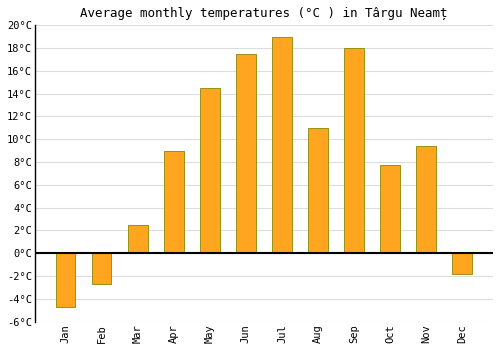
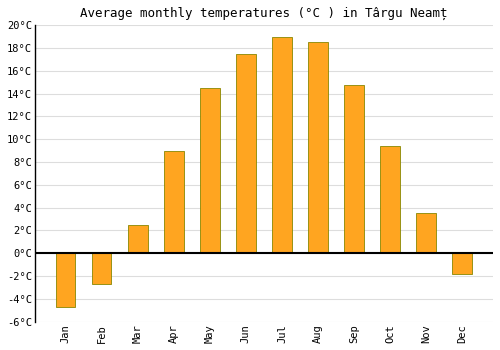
Aug: 11.0°C -> 18.5°C
Sep: 18.0°C -> 14.8°C
Oct: 7.7°C -> 9.4°C
Nov: 9.4°C -> 3.5°C
